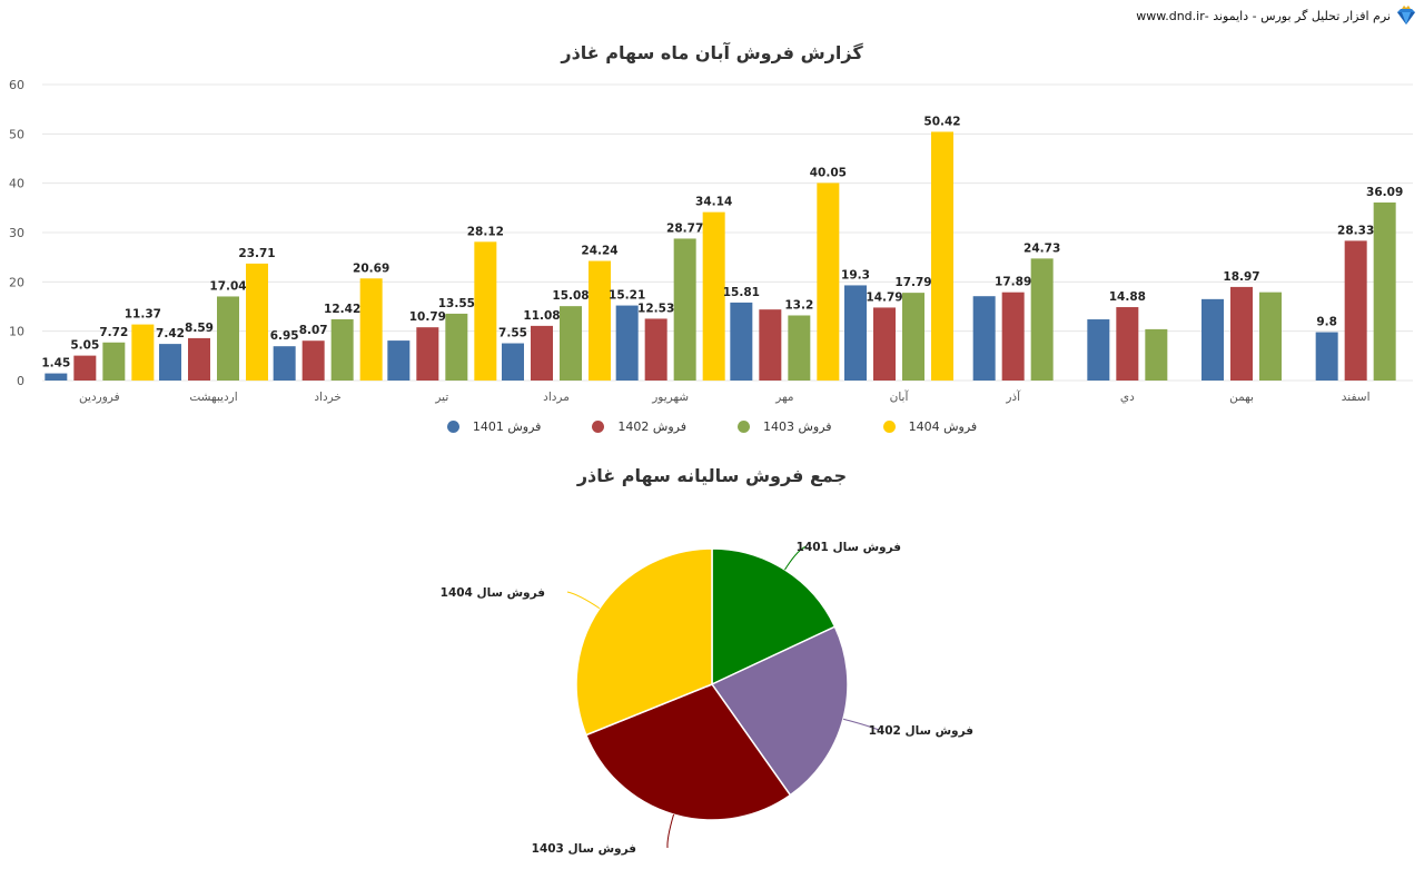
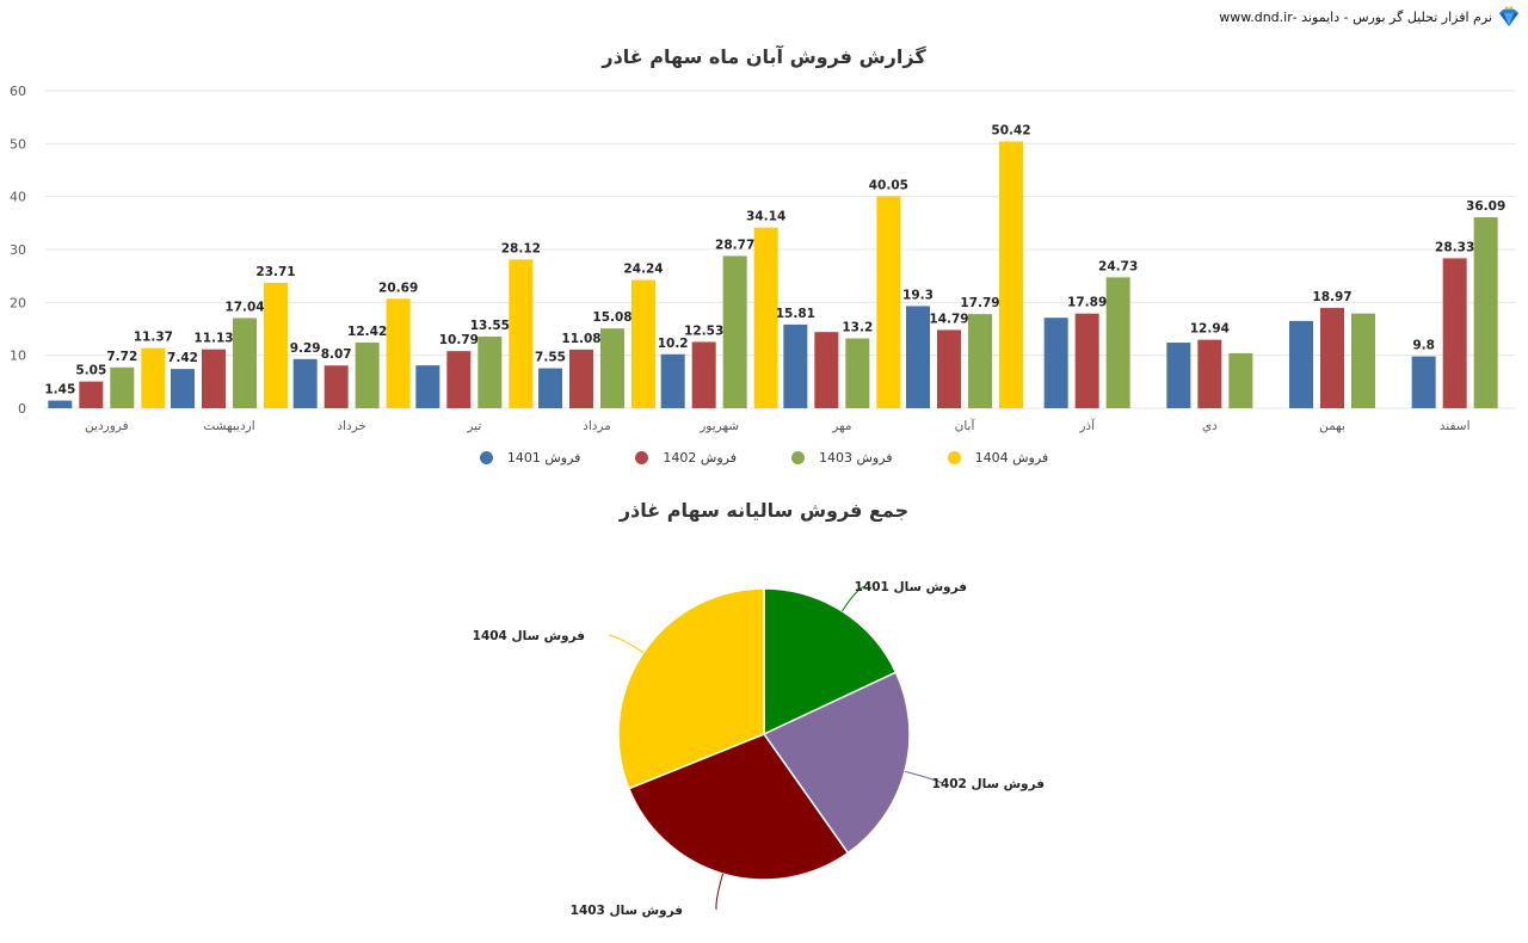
گزارش فروش آبان ماه سهام غاذر/فروش 1402/اردیبهشت: 8.59 -> 11.13
گزارش فروش آبان ماه سهام غاذر/فروش 1401/خرداد: 6.95 -> 9.29
گزارش فروش آبان ماه سهام غاذر/فروش 1401/شهریور: 15.21 -> 10.2
گزارش فروش آبان ماه سهام غاذر/فروش 1402/دي: 14.88 -> 12.94
